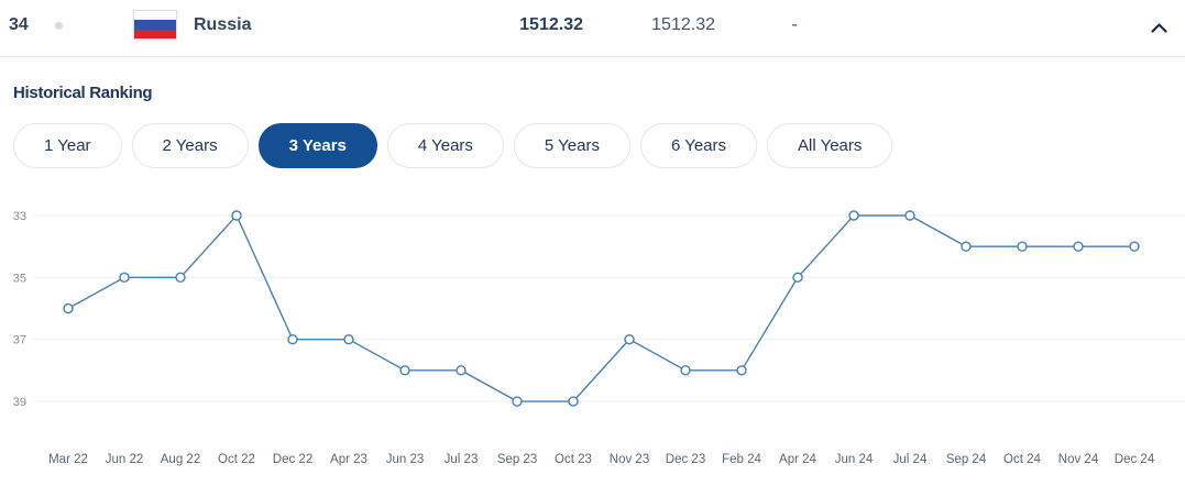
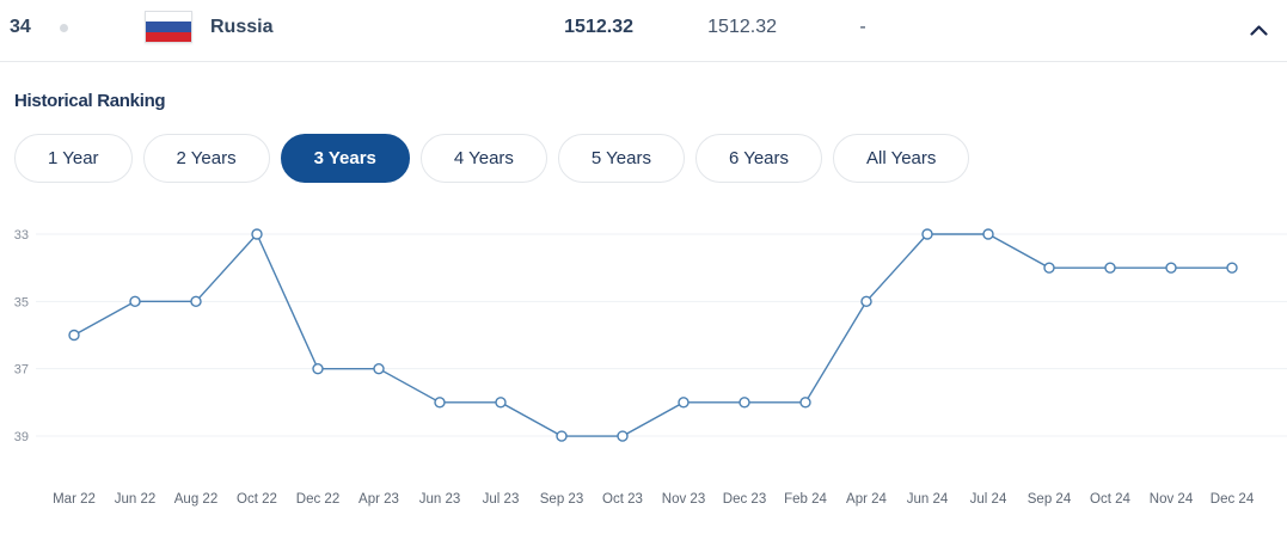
Nov 23: 37 -> 38
